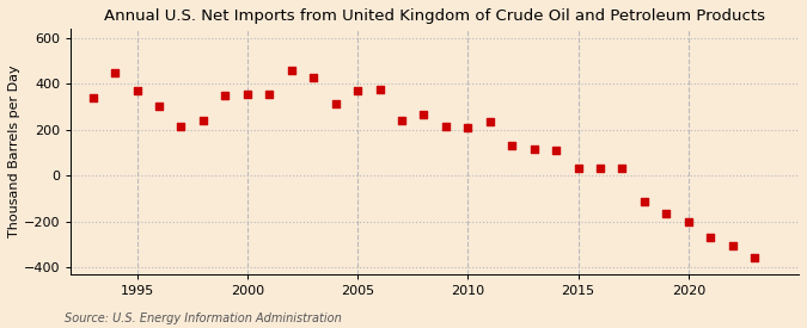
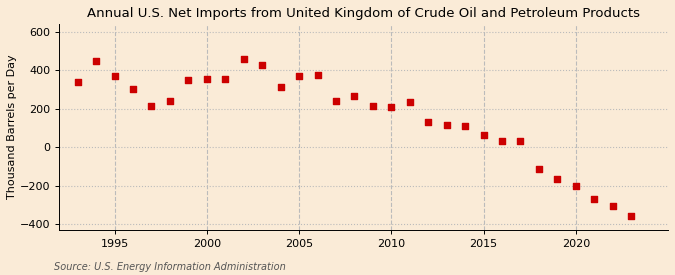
2015: 30 -> 60
